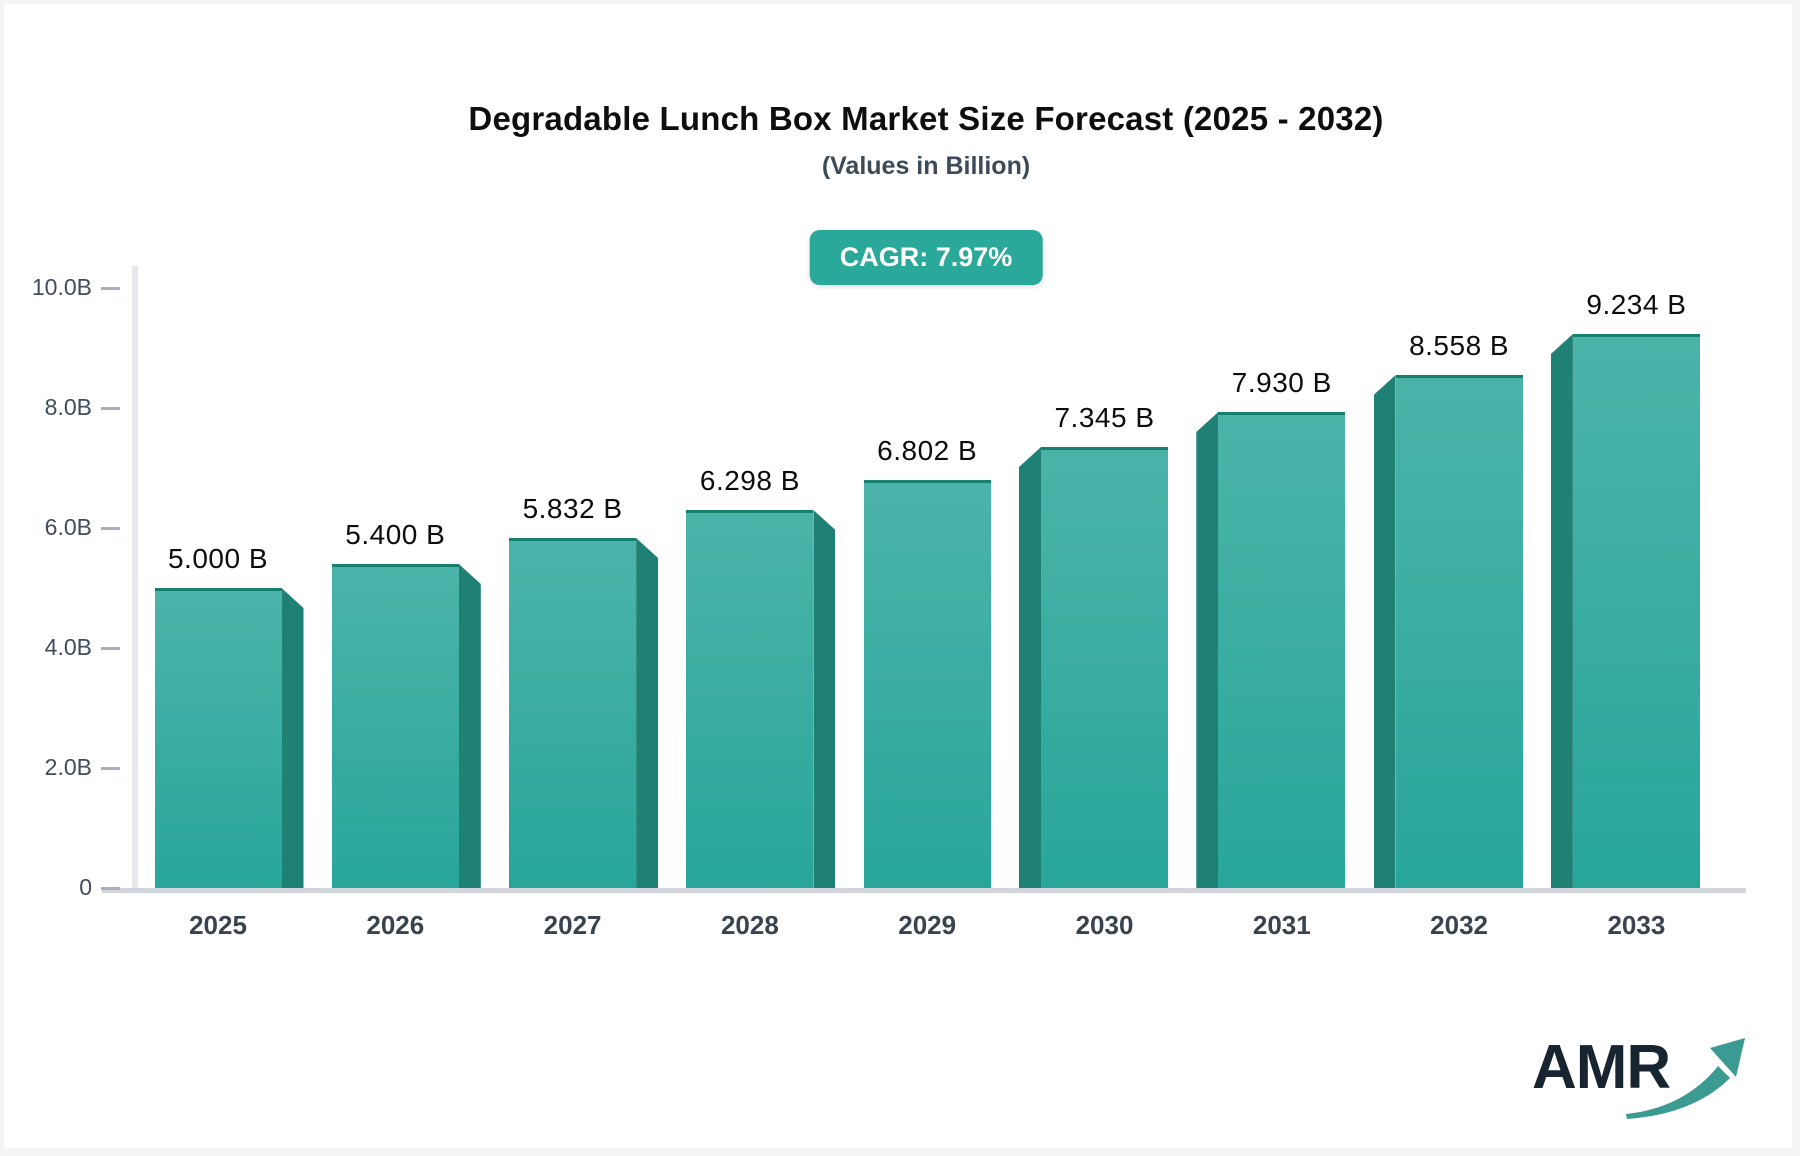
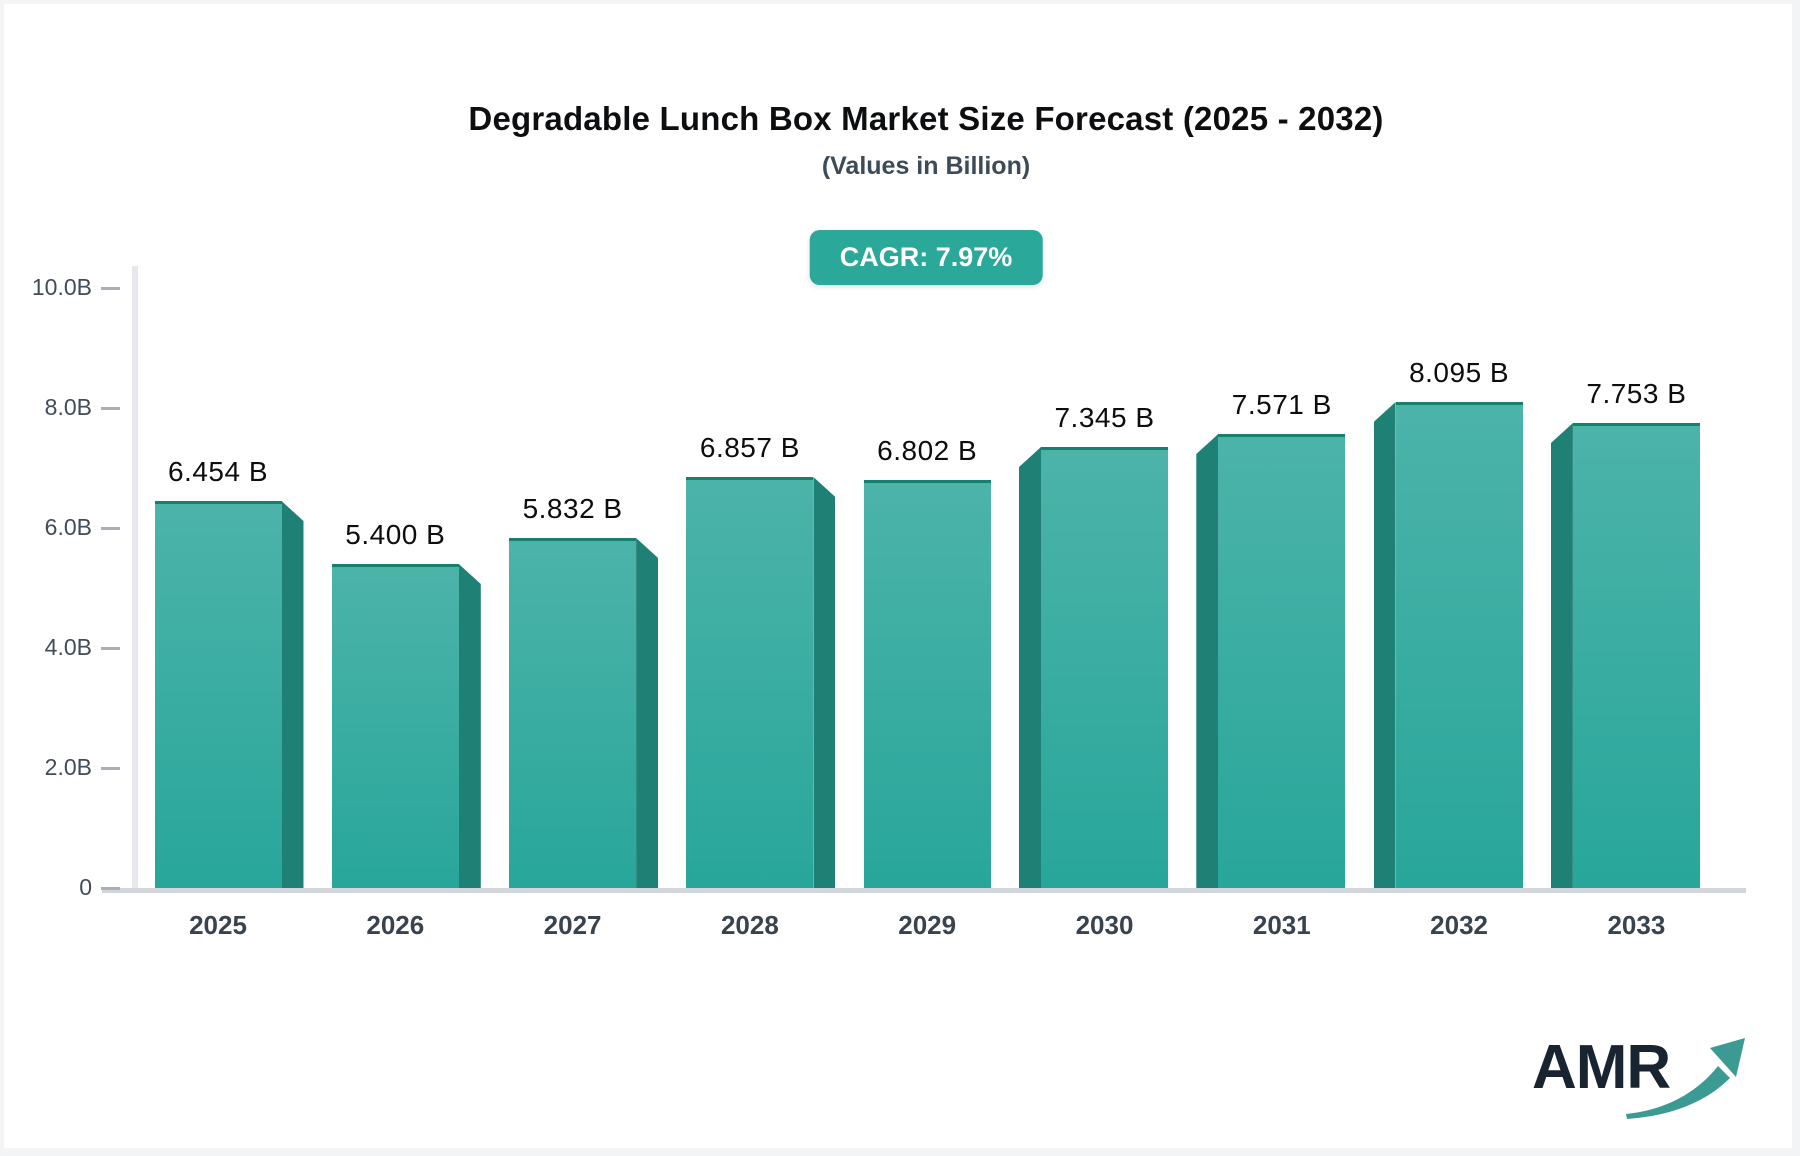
2025: 5.000 -> 6.454
2028: 6.298 -> 6.857
2031: 7.930 -> 7.571
2032: 8.558 -> 8.095
2033: 9.234 -> 7.753
